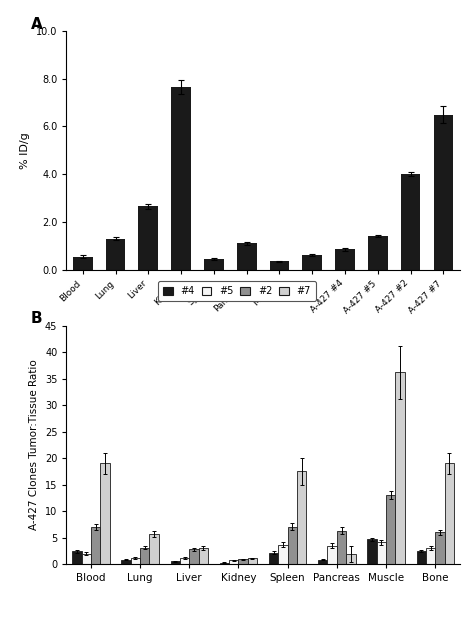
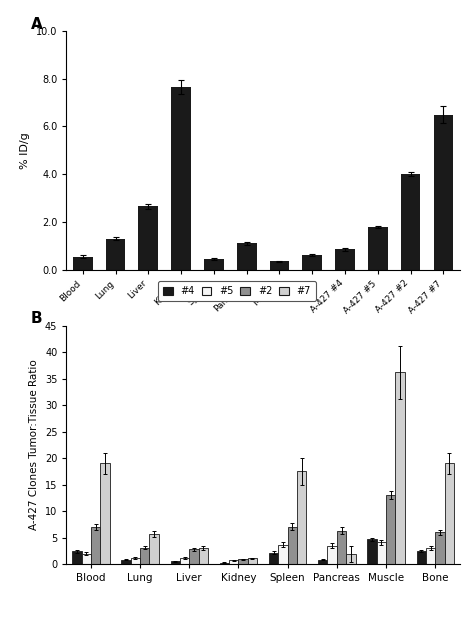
A-427 #5: 1.40 -> 1.80
